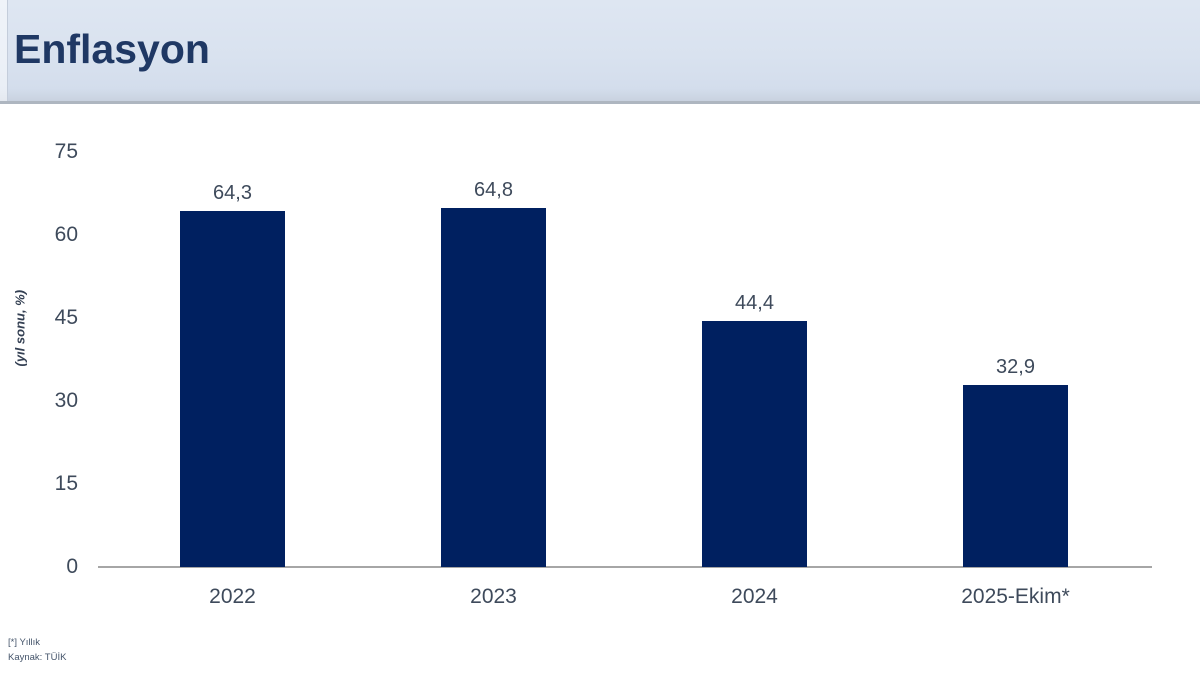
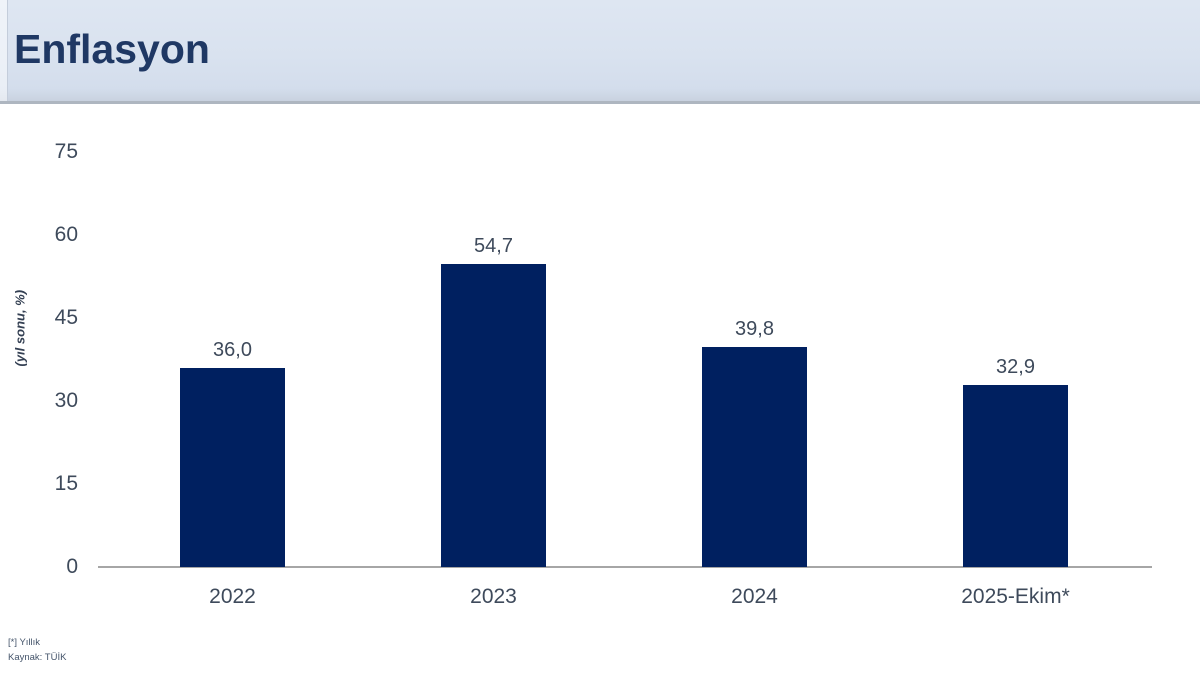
2022: 64,3 -> 36,0
2023: 64,8 -> 54,7
2024: 44,4 -> 39,8
